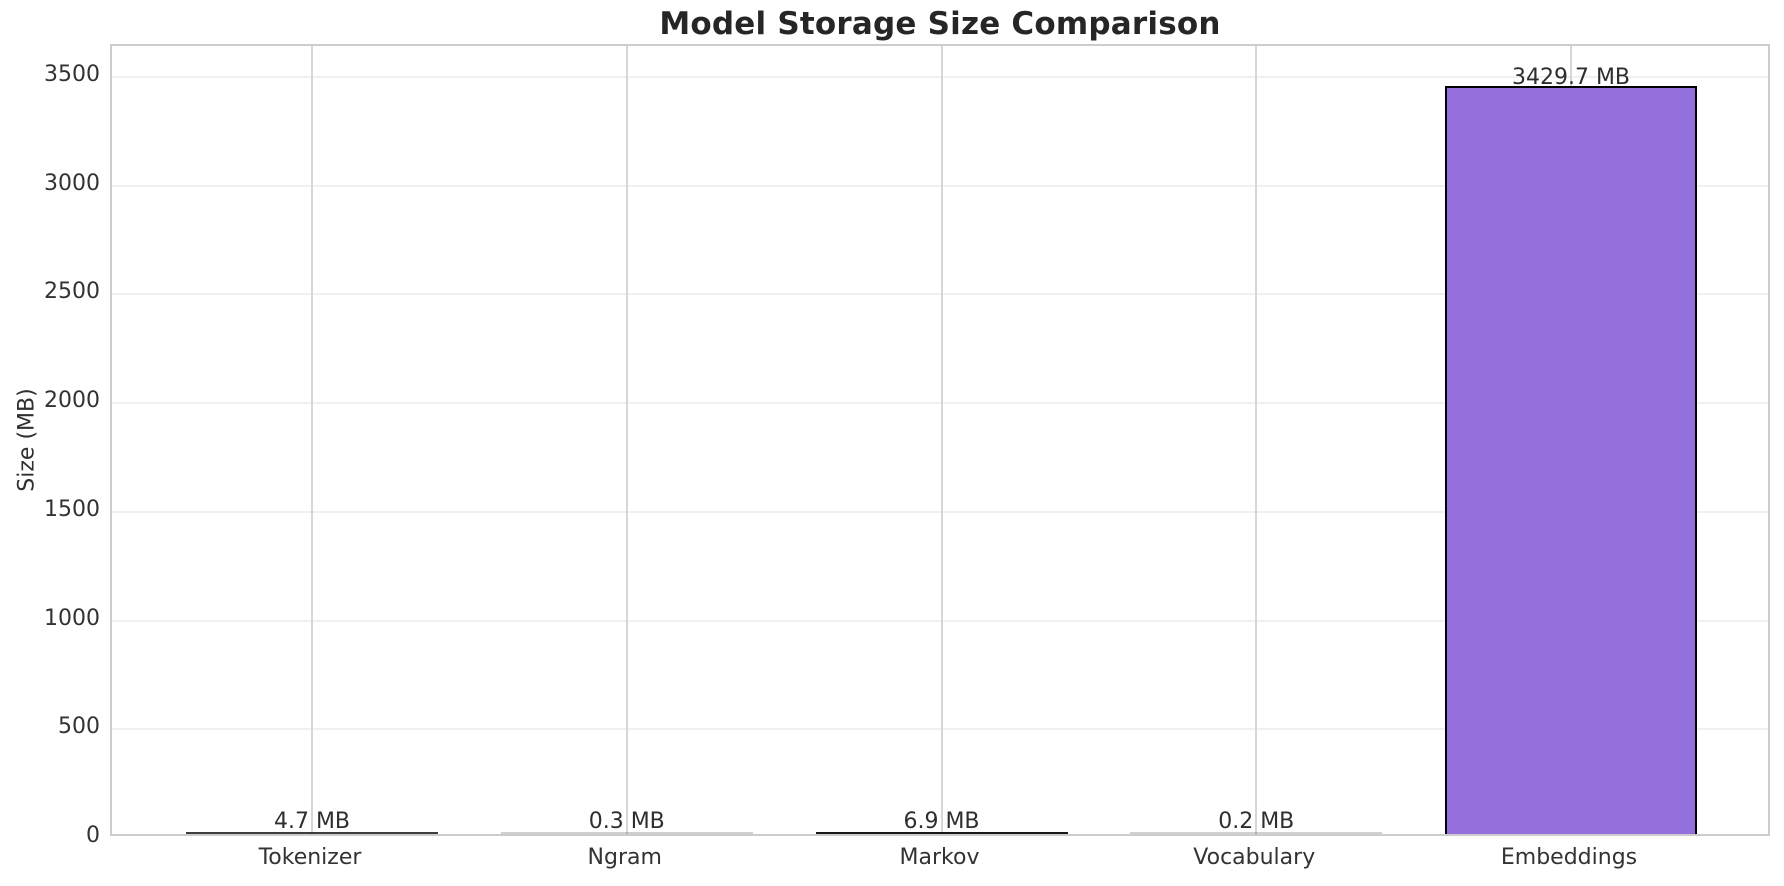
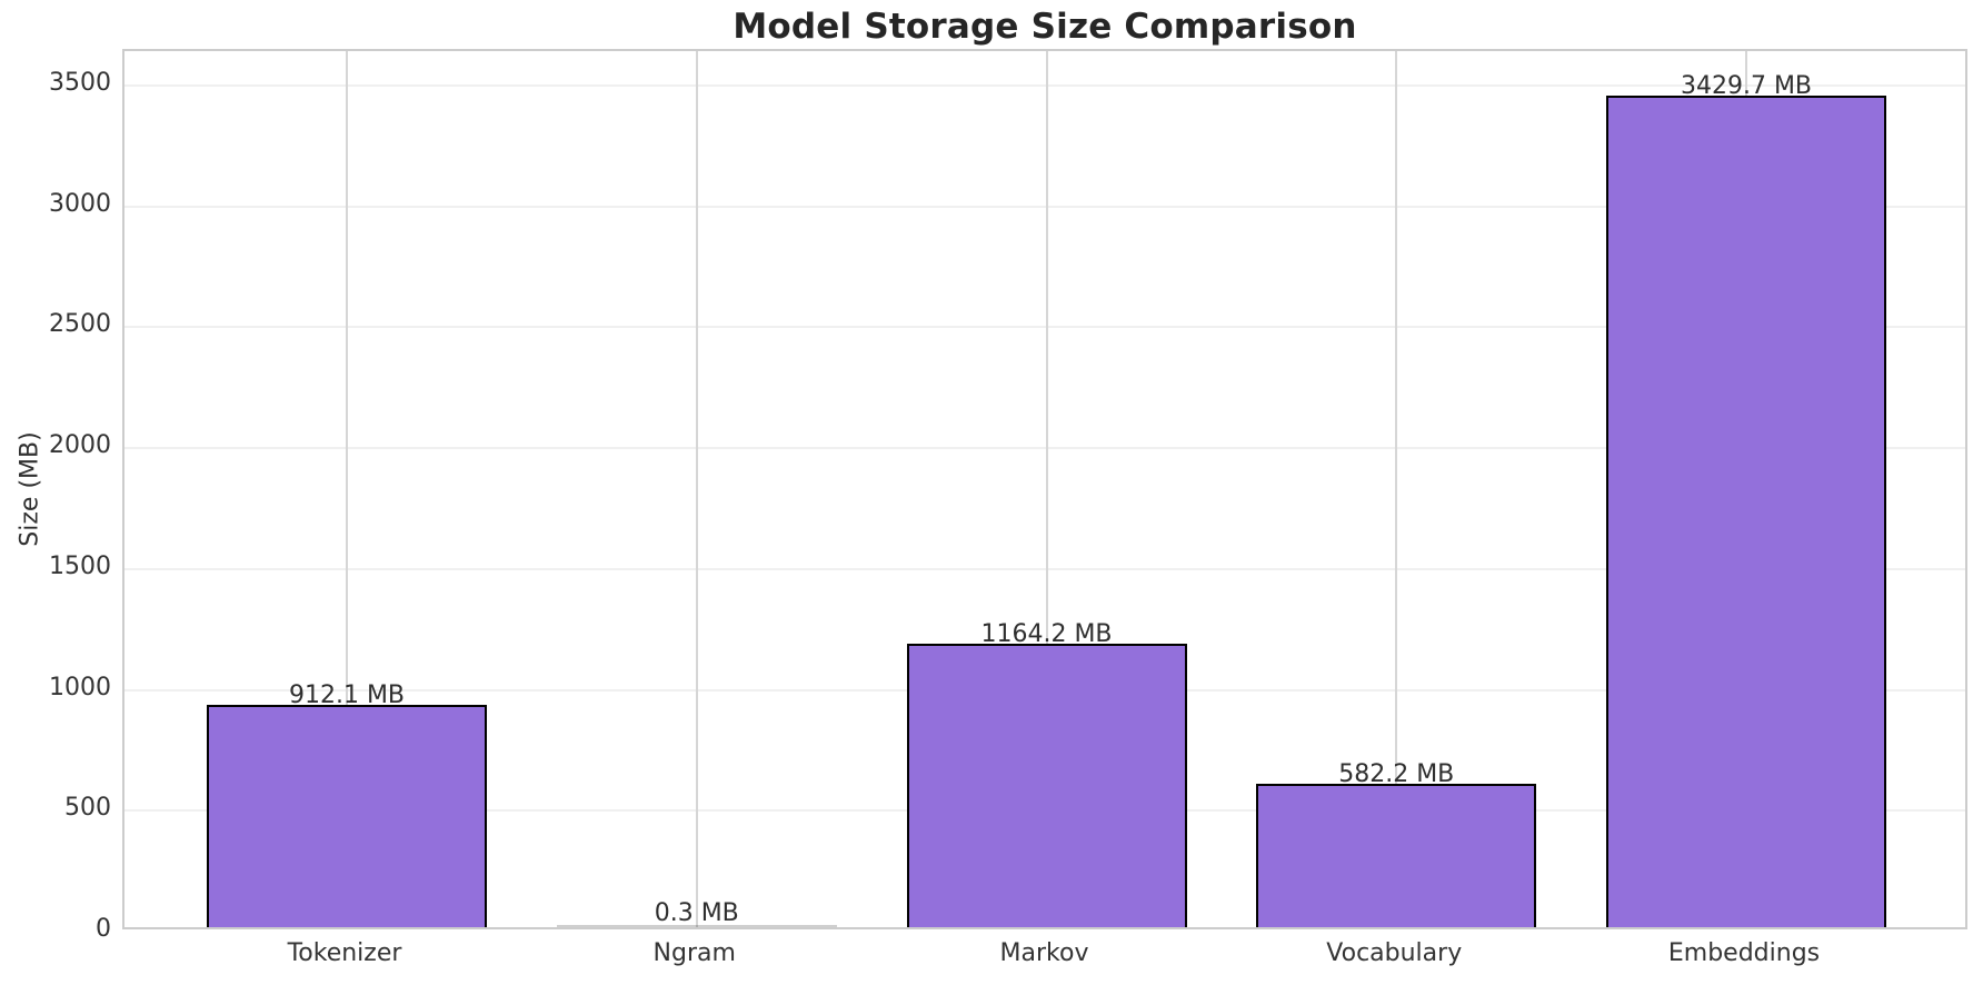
Tokenizer: 4.7 -> 912.1
Markov: 6.9 -> 1164.2
Vocabulary: 0.2 -> 582.2
